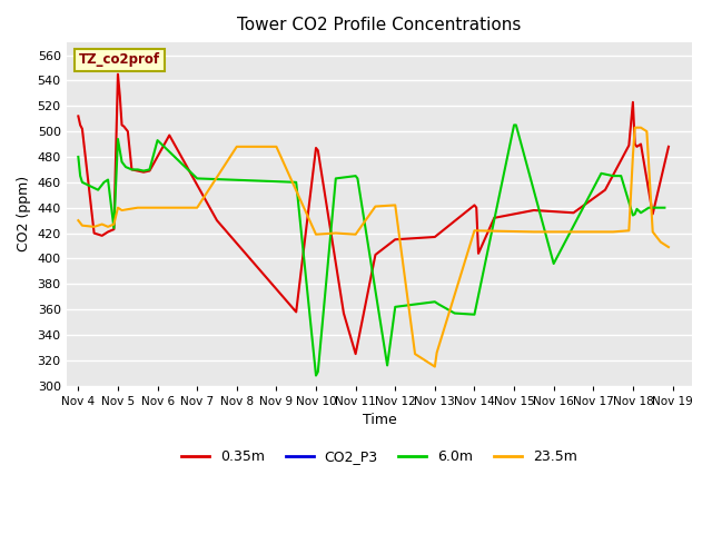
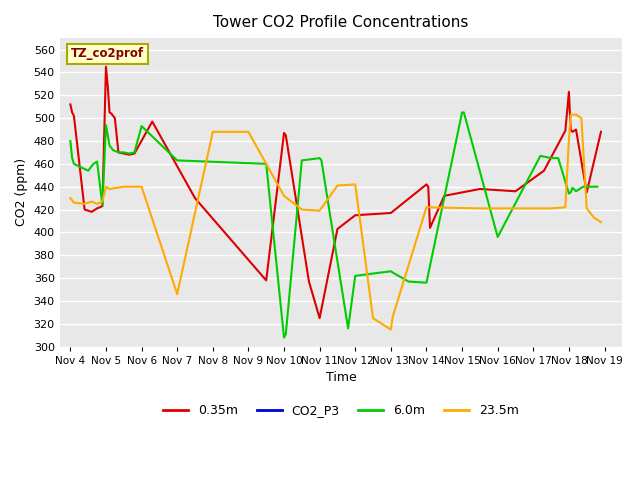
23.5m/Nov 7: 440 -> 346
23.5m/Nov 10: 419 -> 432
